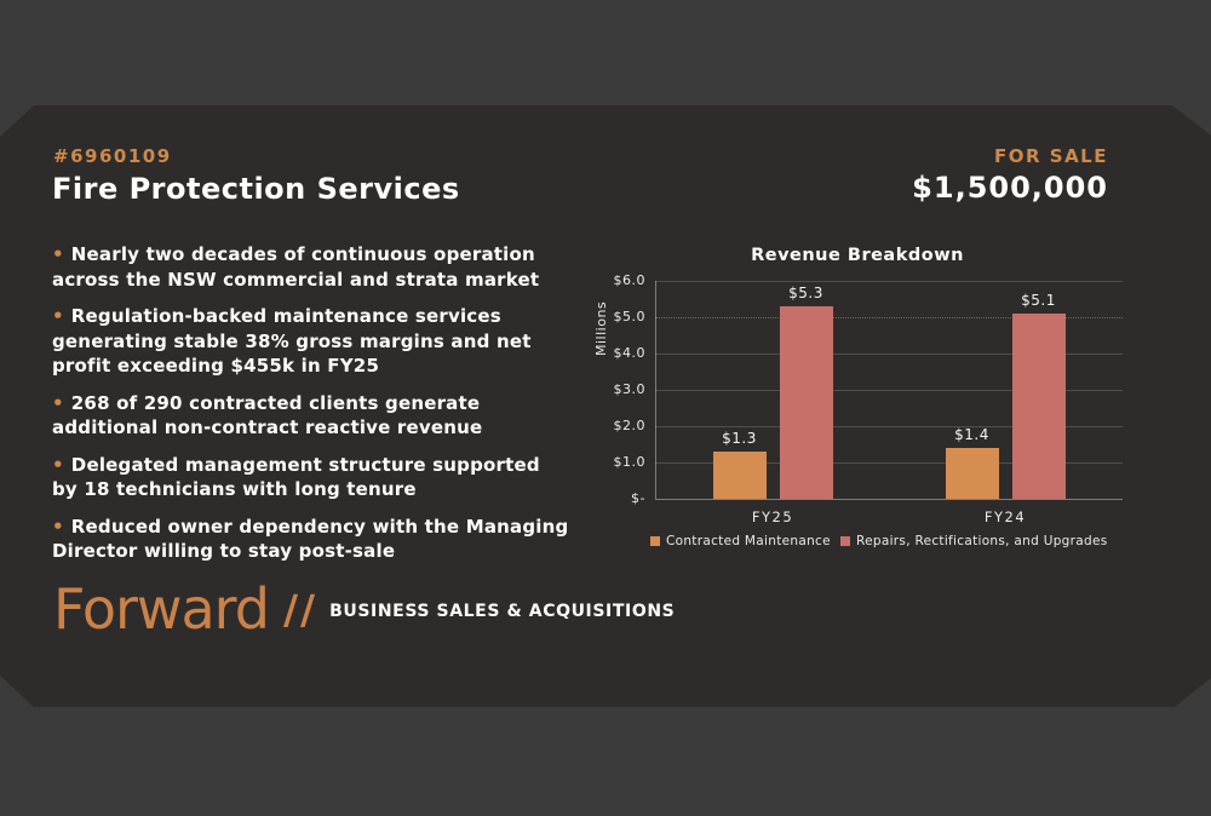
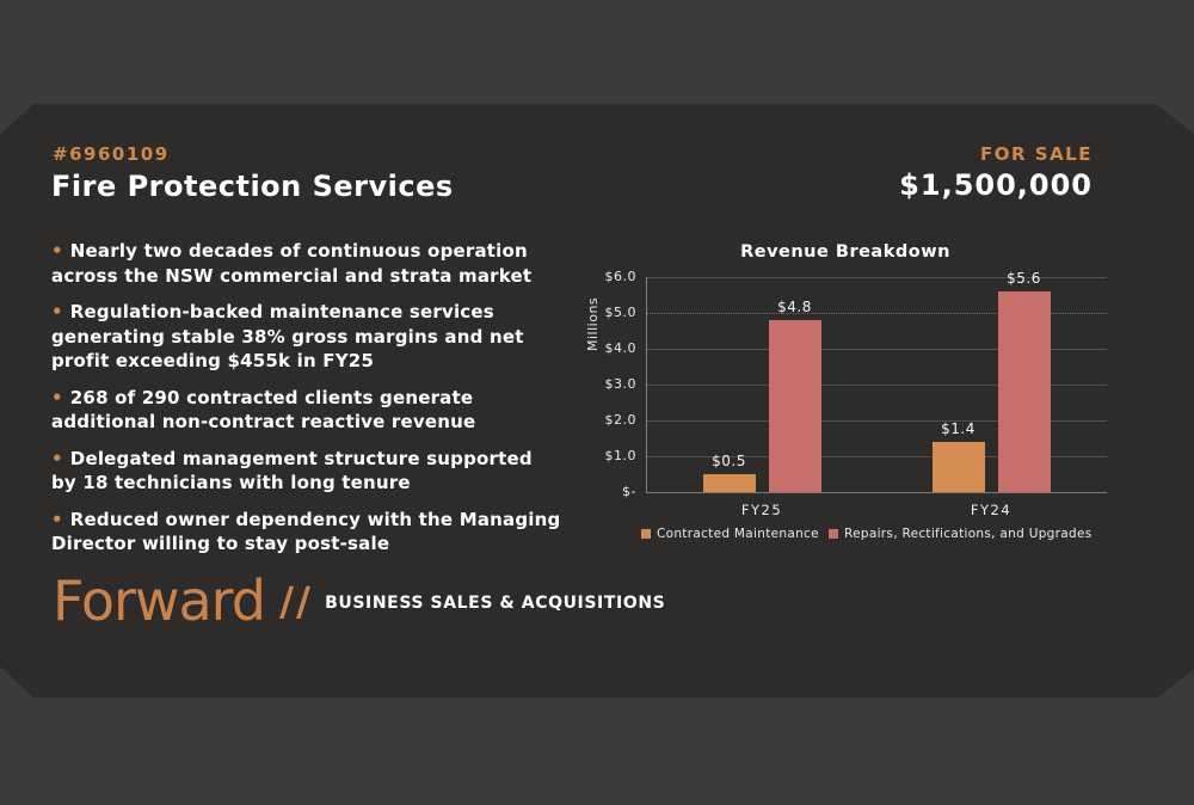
Contracted Maintenance/FY25: $1.3 -> $0.5
Repairs, Rectifications, and Upgrades/FY25: $5.3 -> $4.8
Repairs, Rectifications, and Upgrades/FY24: $5.1 -> $5.6
